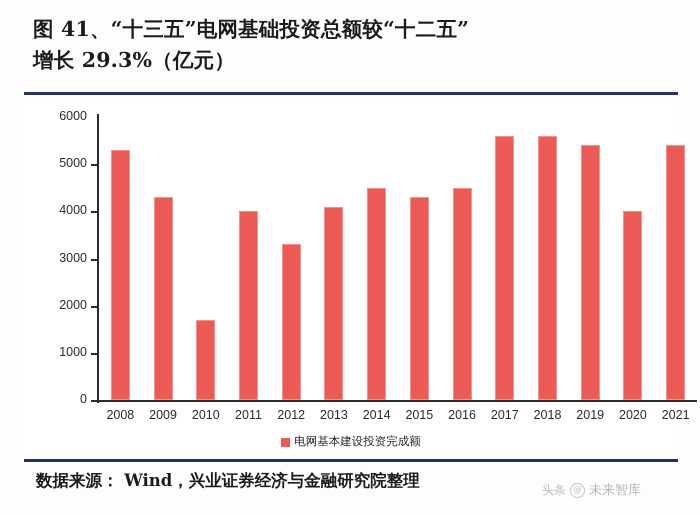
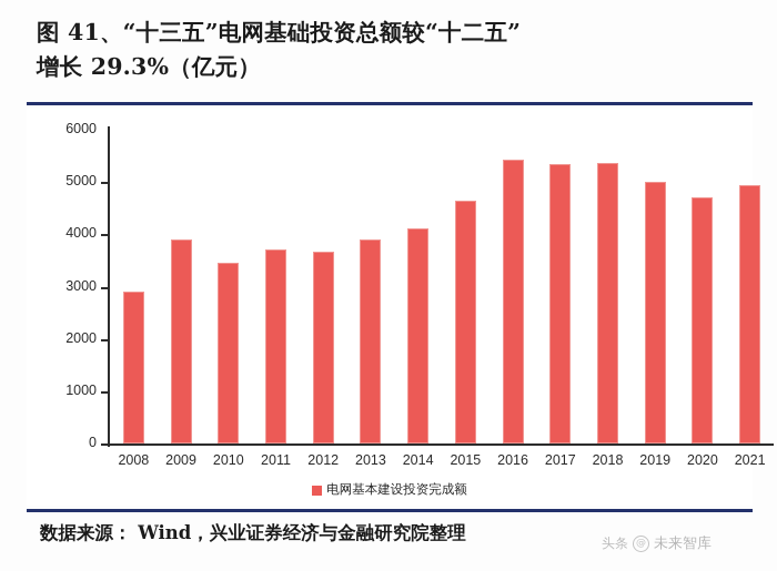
2008: 5300 -> 2900
2009: 4300 -> 3900
2010: 1700 -> 3400
2011: 4000 -> 3700
2012: 3300 -> 3700
2013: 4100 -> 3900
2014: 4500 -> 4100
2015: 4300 -> 4600
2016: 4500 -> 5400
2017: 5600 -> 5300
2018: 5600 -> 5400
2019: 5400 -> 5000
2020: 4000 -> 4700
2021: 5400 -> 5000
